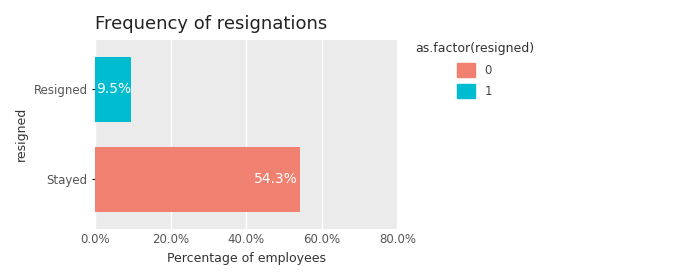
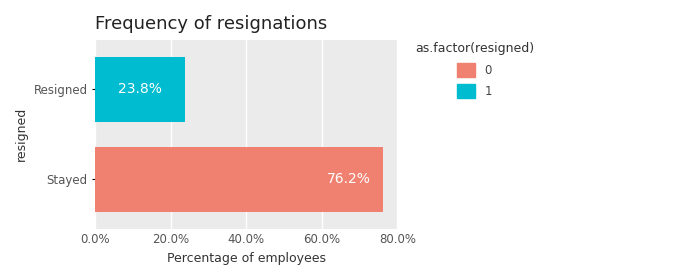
Resigned: 9.5% -> 23.8%
Stayed: 54.3% -> 76.2%
